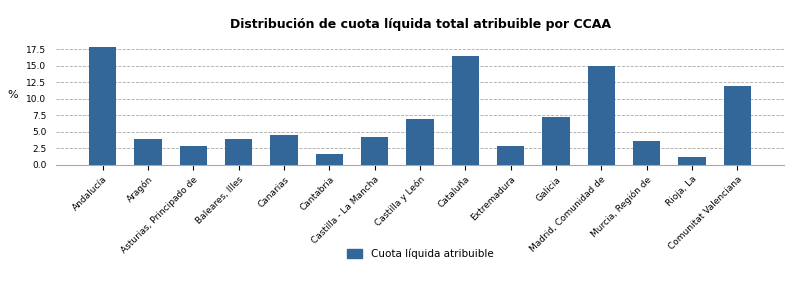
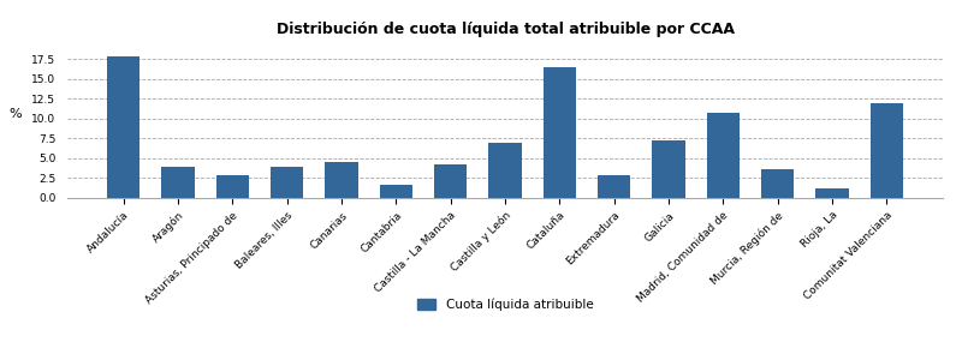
Madrid, Comunidad de: 15.0 -> 10.7
